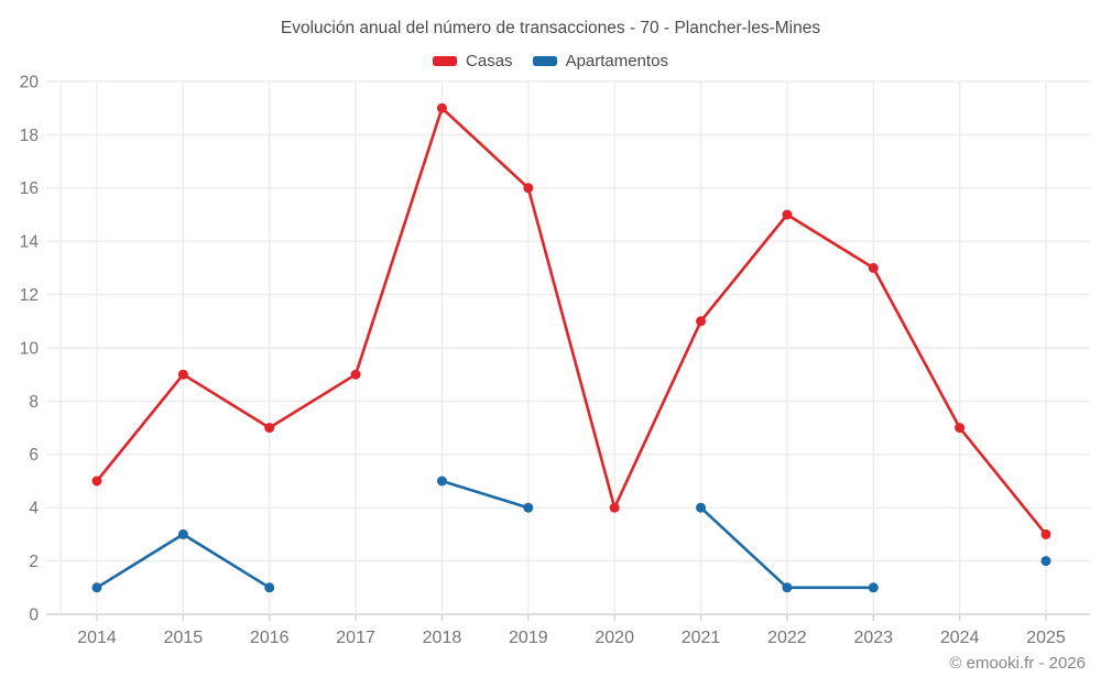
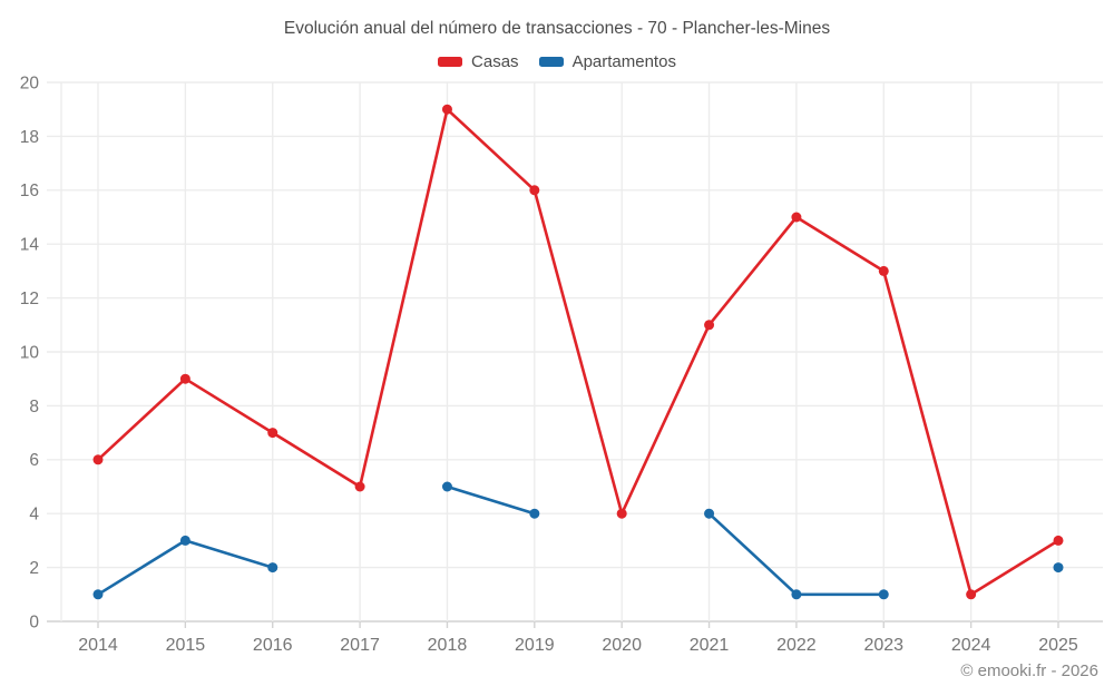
Casas/2014: 5 -> 6
Apartamentos/2016: 1 -> 2
Casas/2017: 9 -> 5
Casas/2024: 7 -> 1
